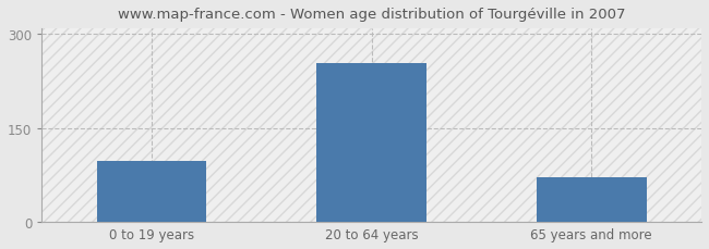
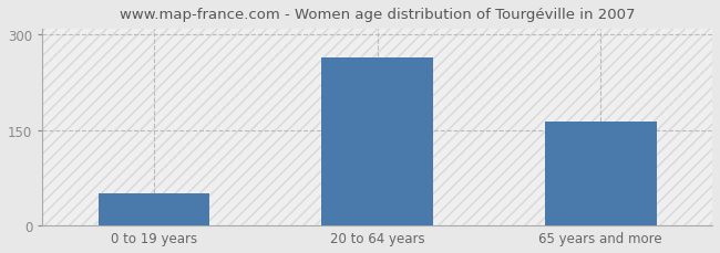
0 to 19 years: 98 -> 50
20 to 64 years: 254 -> 265
65 years and more: 72 -> 163
